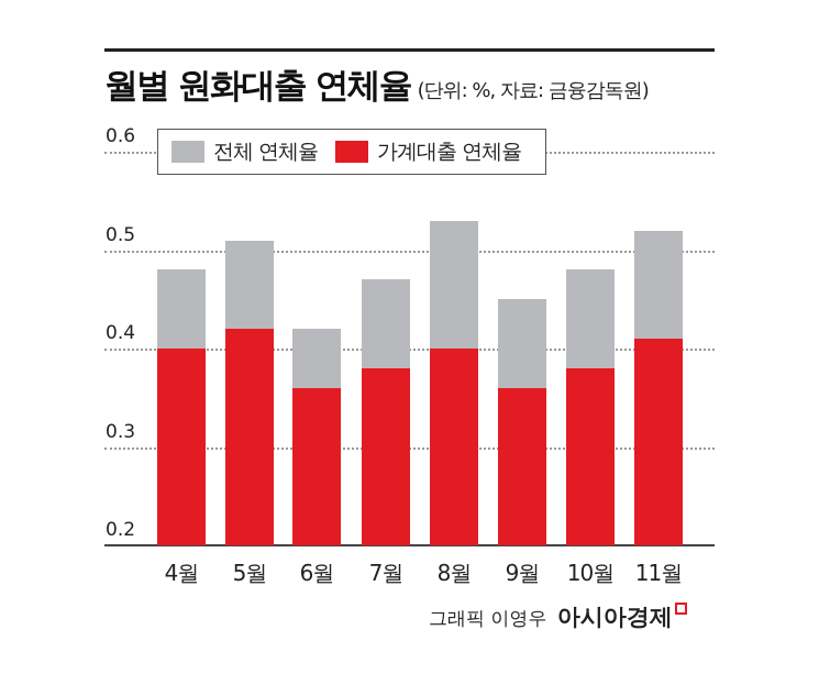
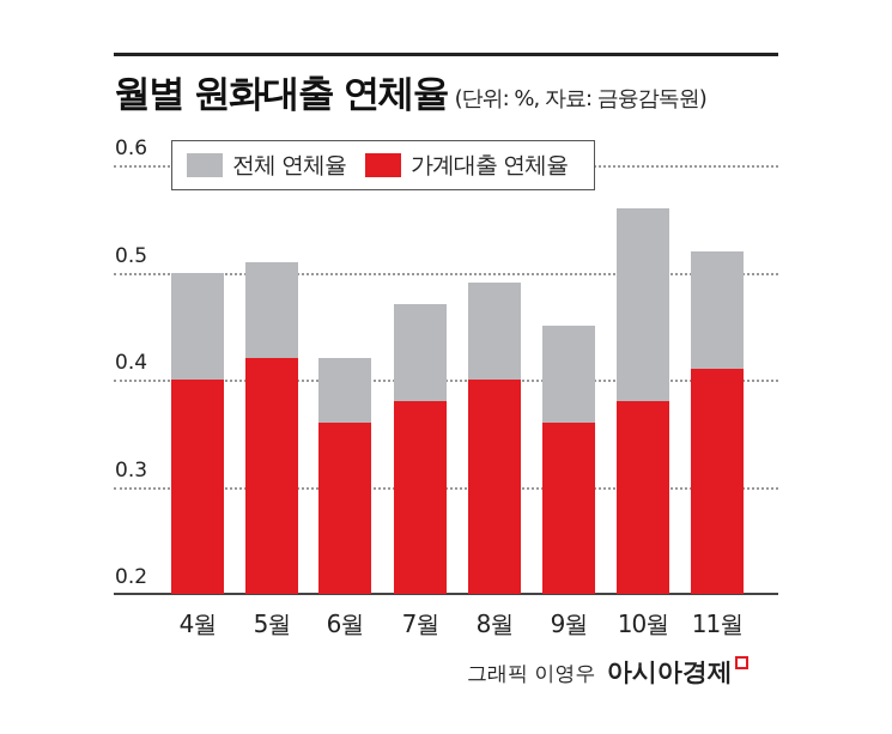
전체 연체율/4월: 0.48 -> 0.50
전체 연체율/8월: 0.53 -> 0.49
전체 연체율/10월: 0.48 -> 0.56
